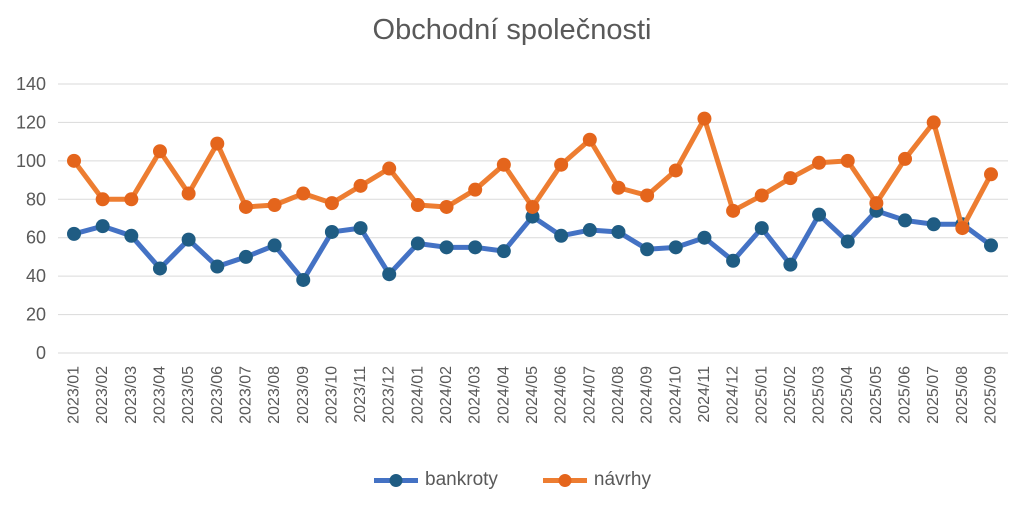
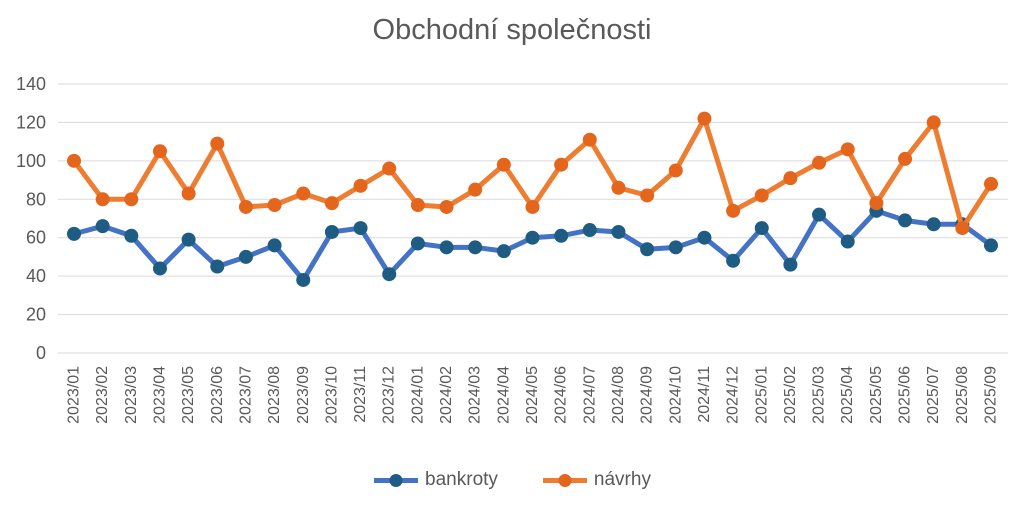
bankroty/2024/05: 71 -> 60
návrhy/2025/04: 100 -> 106
návrhy/2025/09: 93 -> 88
